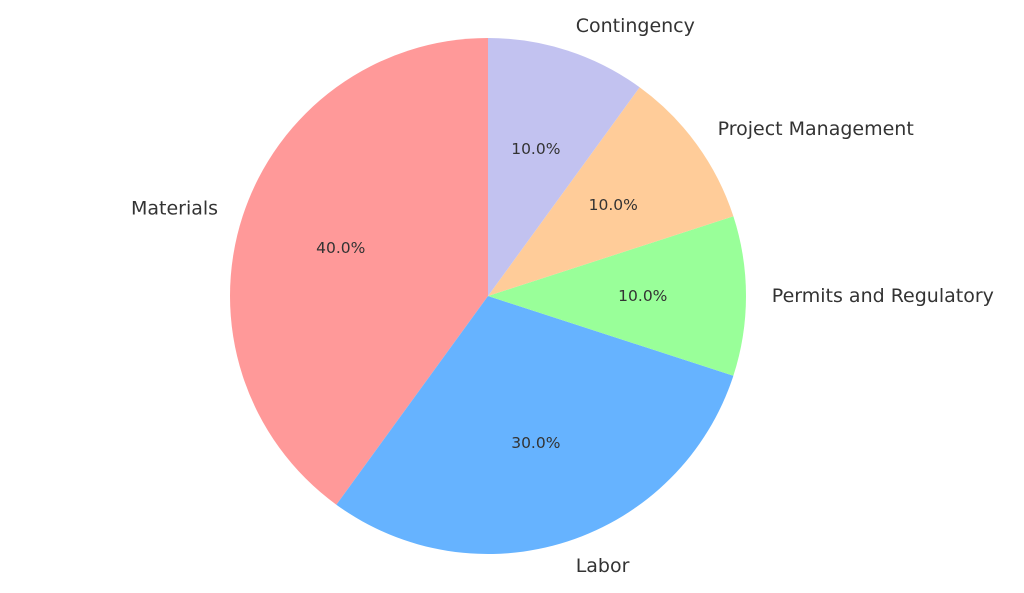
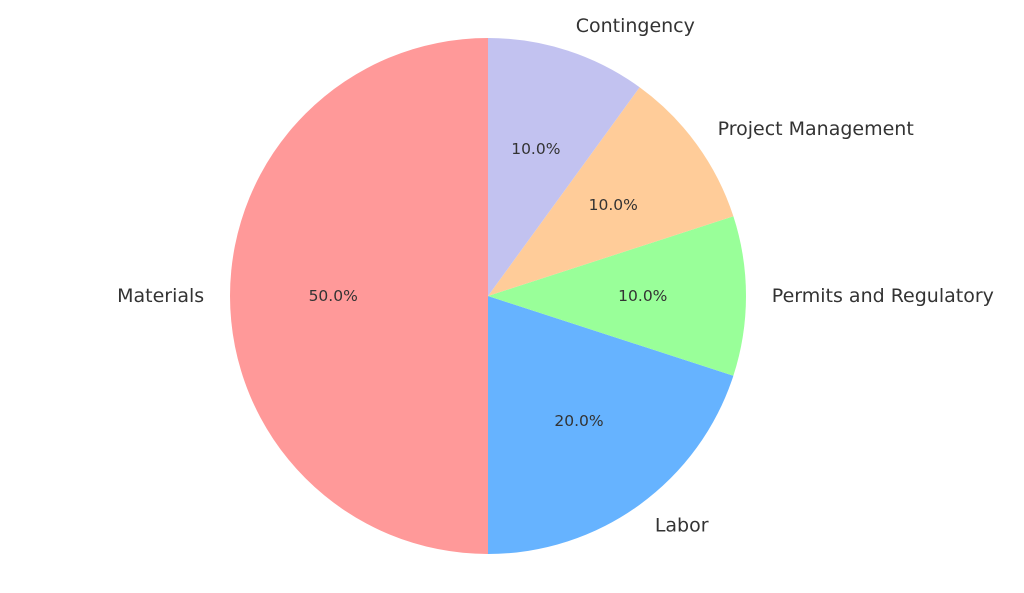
Materials: 40.0% -> 50.0%
Labor: 30.0% -> 20.0%
